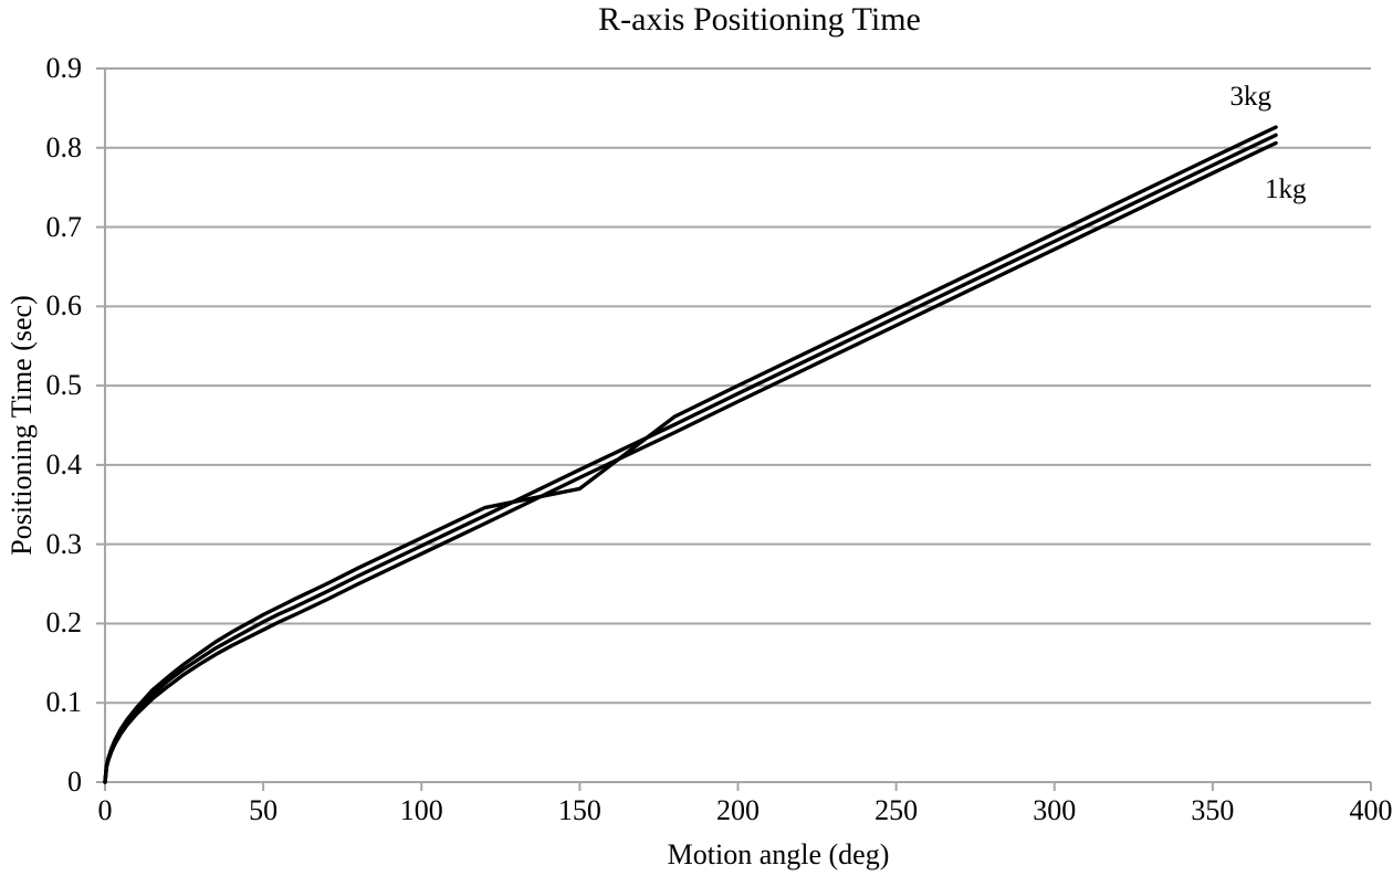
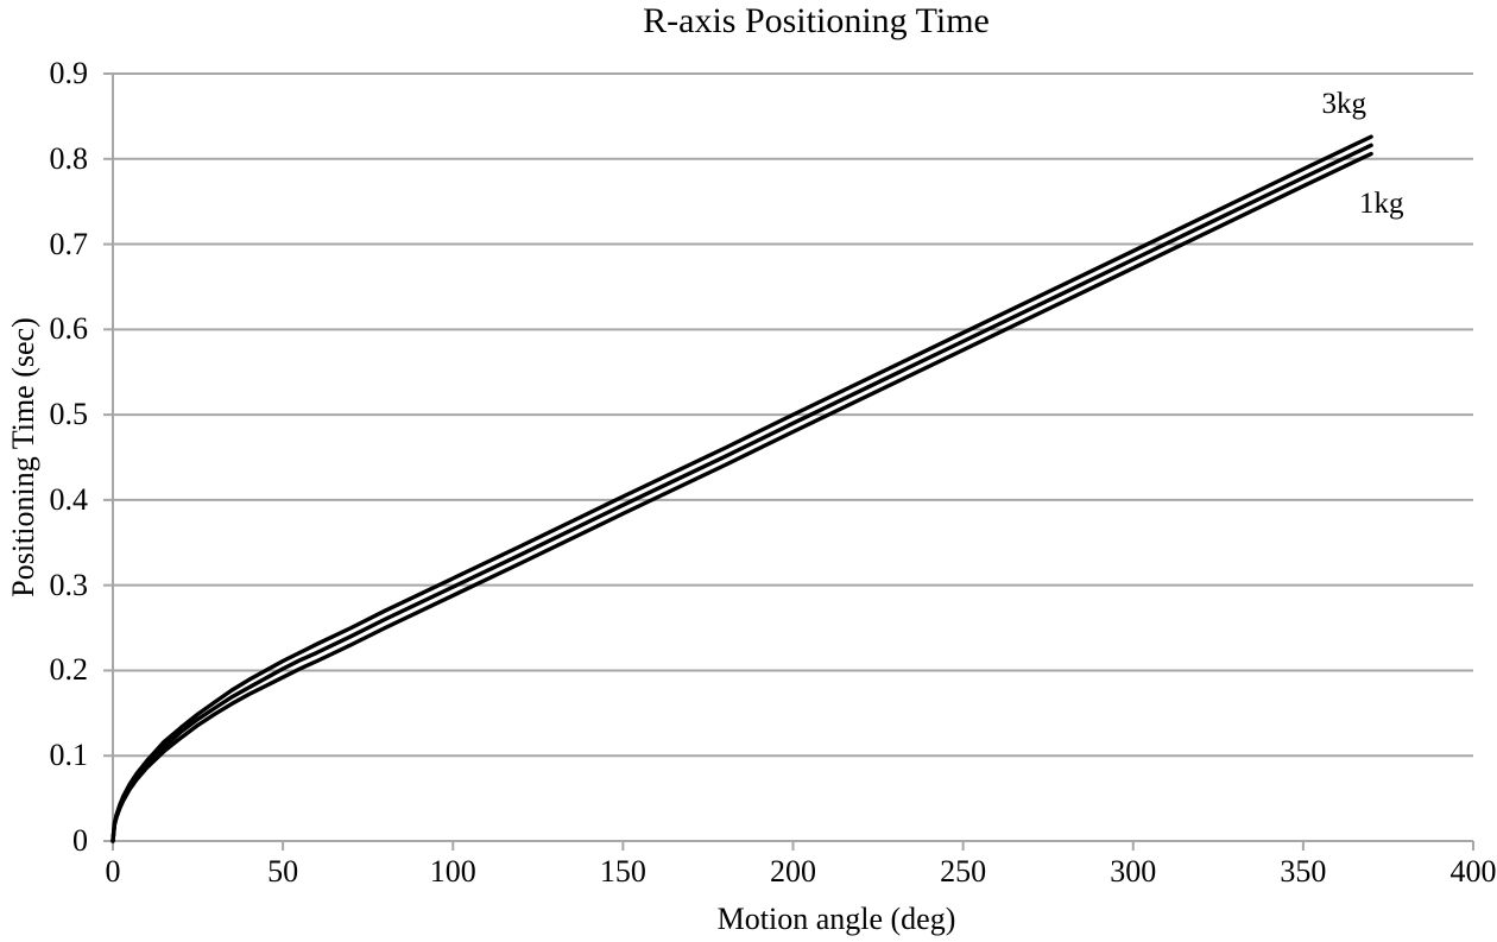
3kg/150: 0.37 -> 0.40
